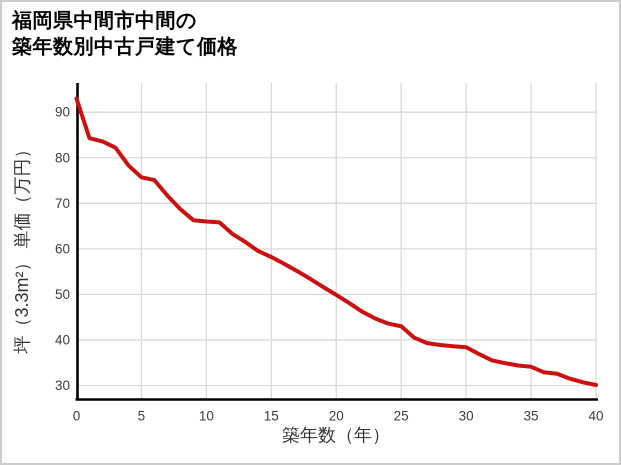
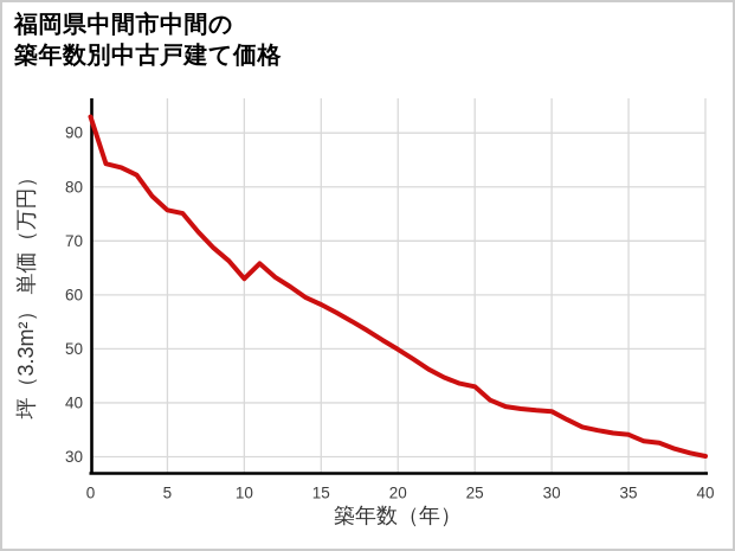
10: 66 -> 63
